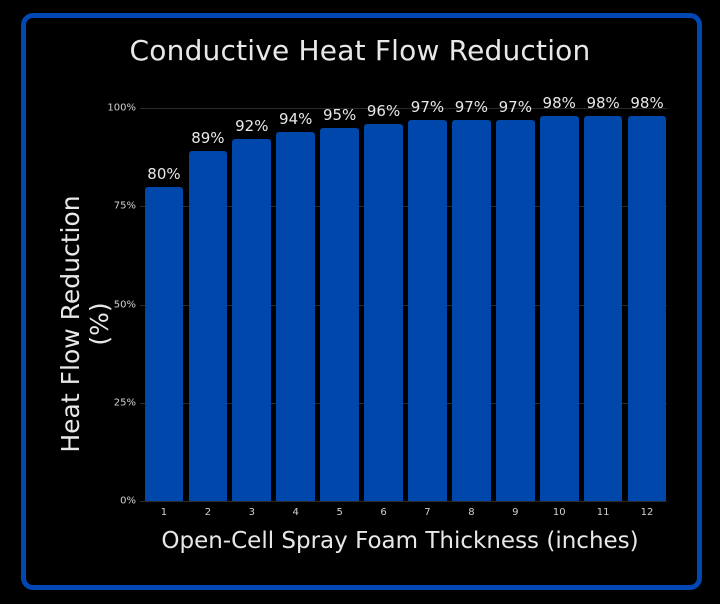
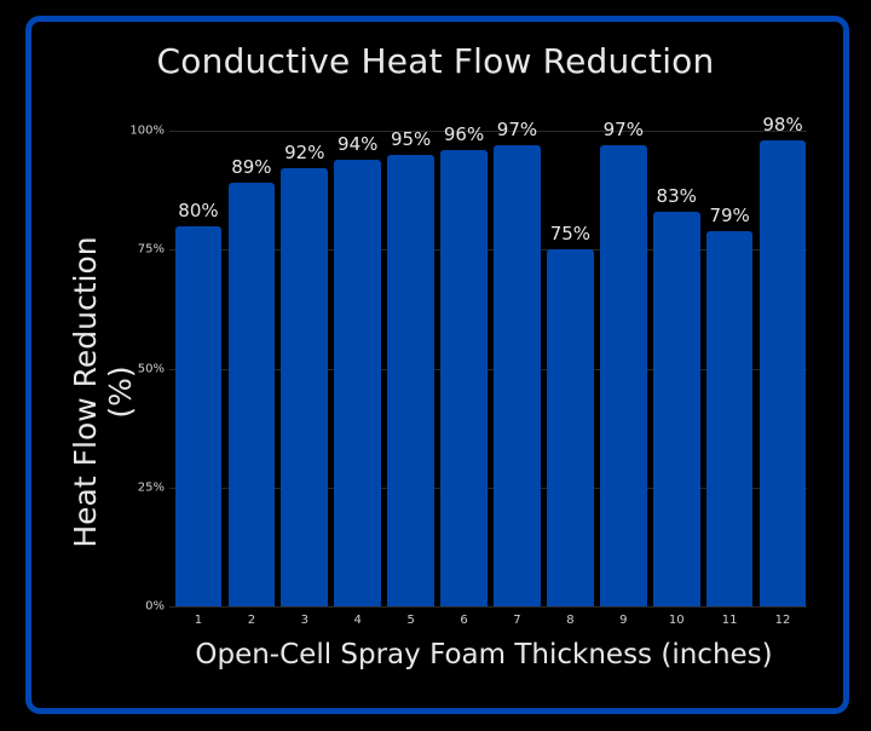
8: 97% -> 75%
10: 98% -> 83%
11: 98% -> 79%
